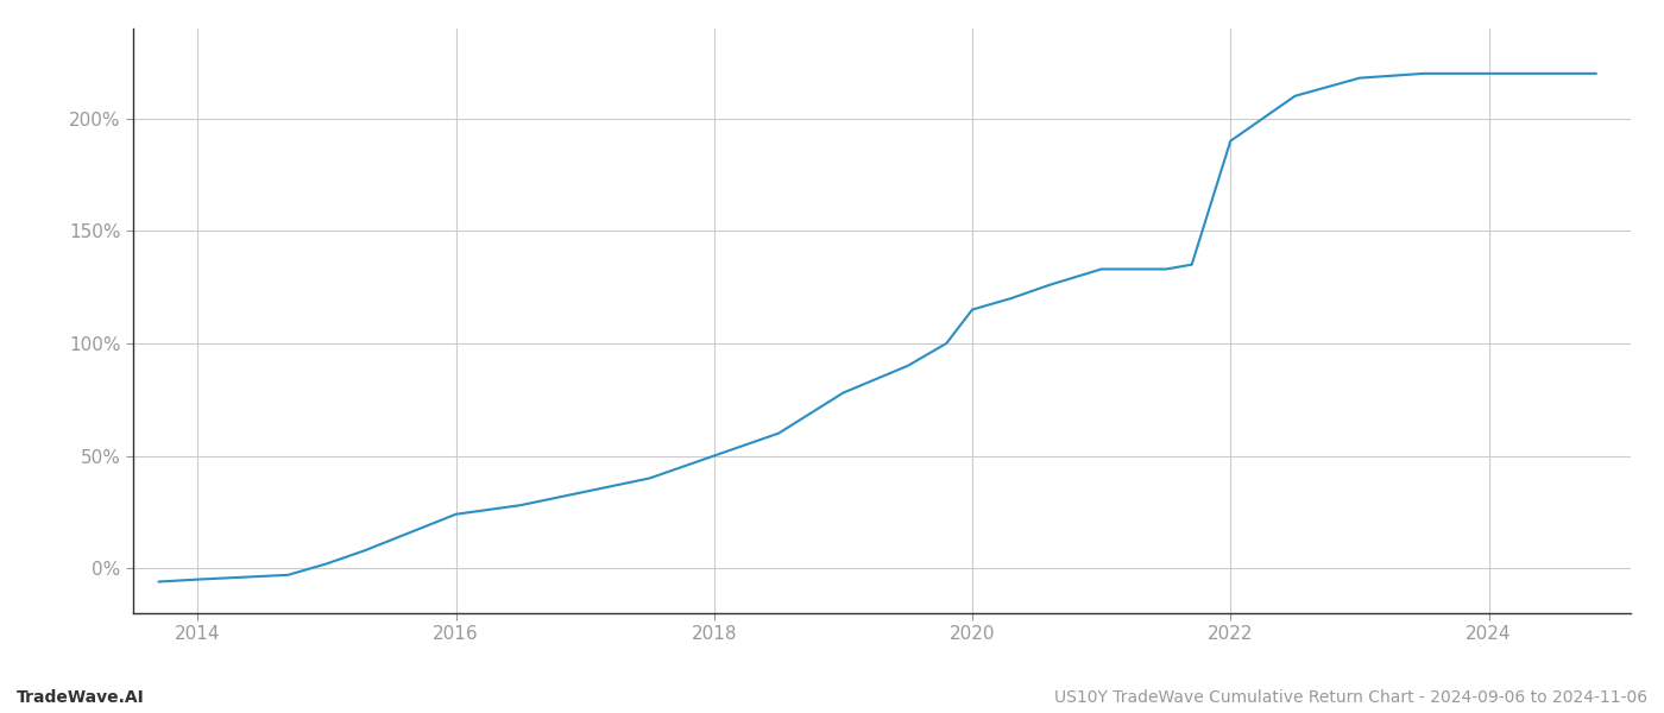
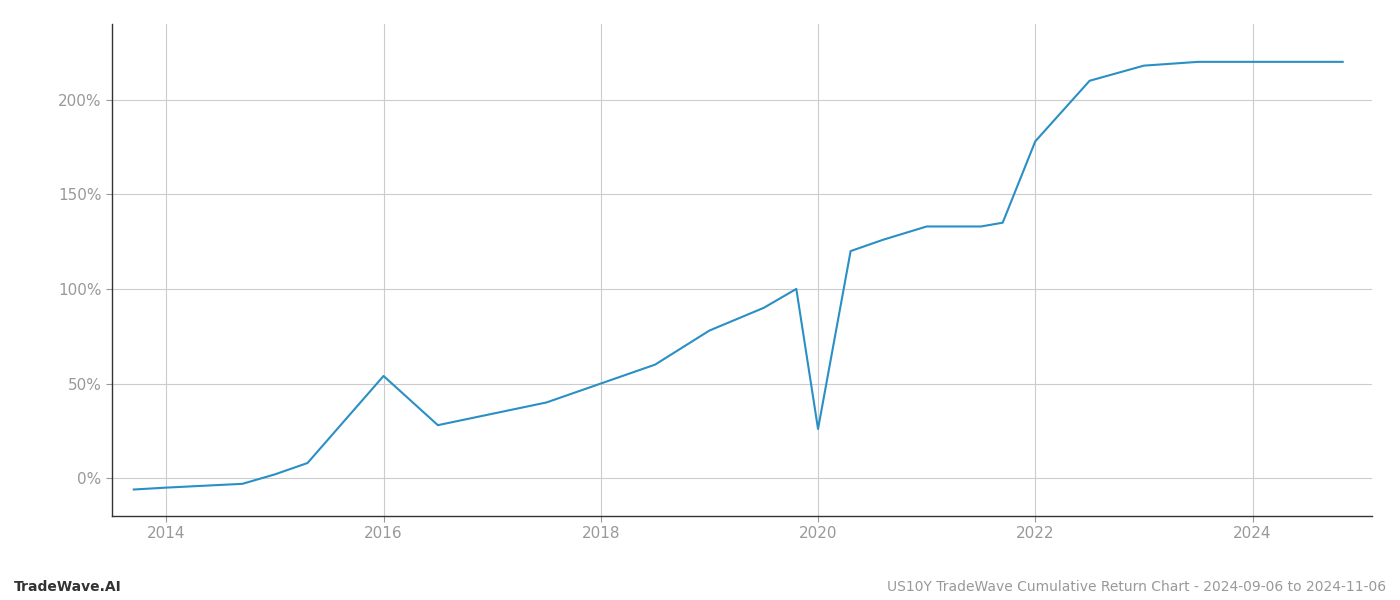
2016: 24% -> 54%
2020: 115% -> 26%
2022: 190% -> 178%
